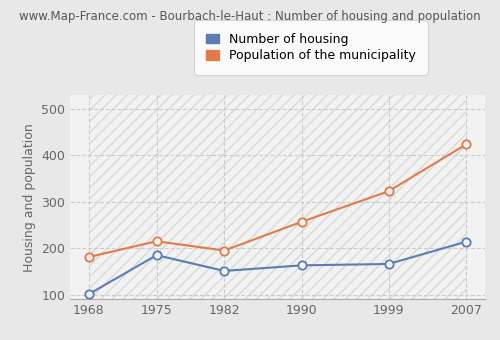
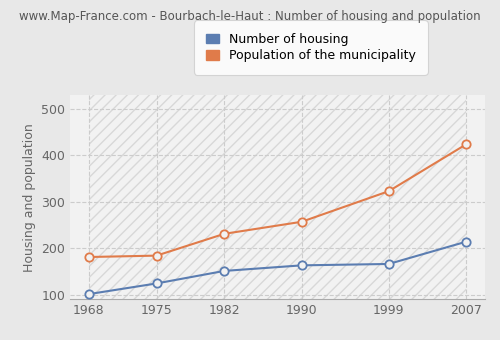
Number of housing/1975: 185 -> 124
Population of the municipality/1975: 215 -> 184
Population of the municipality/1982: 195 -> 231
